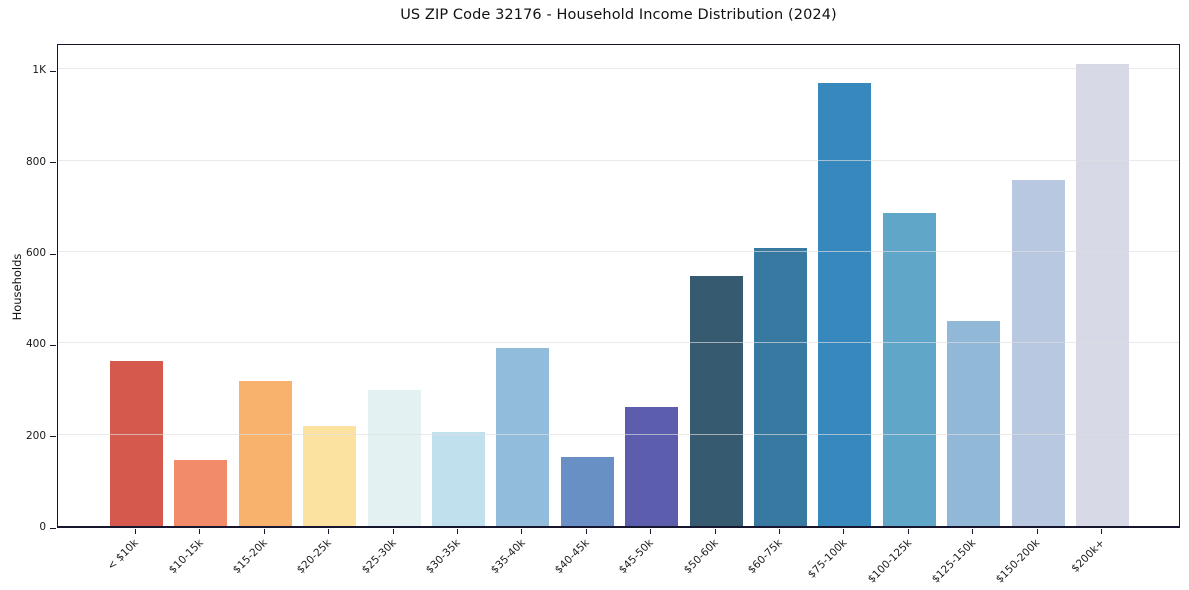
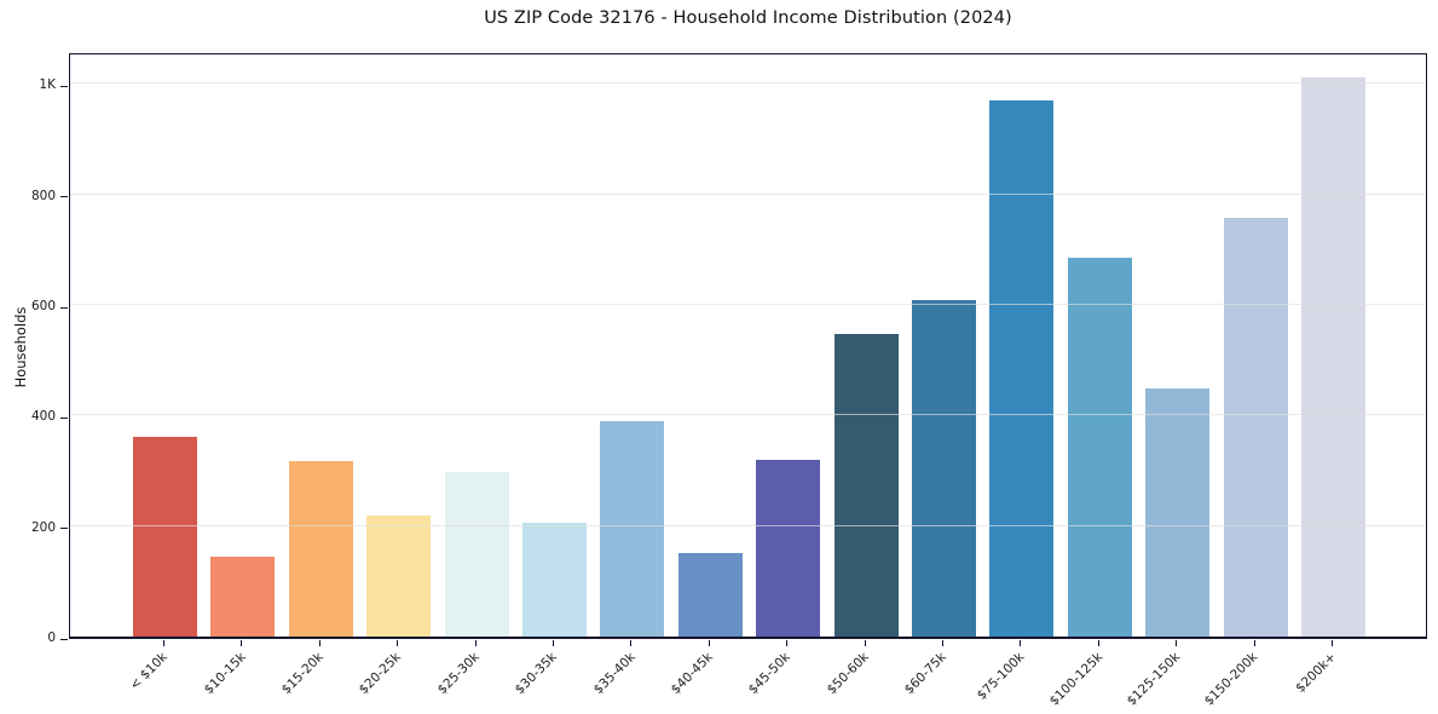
$45-50k: 260 -> 320
